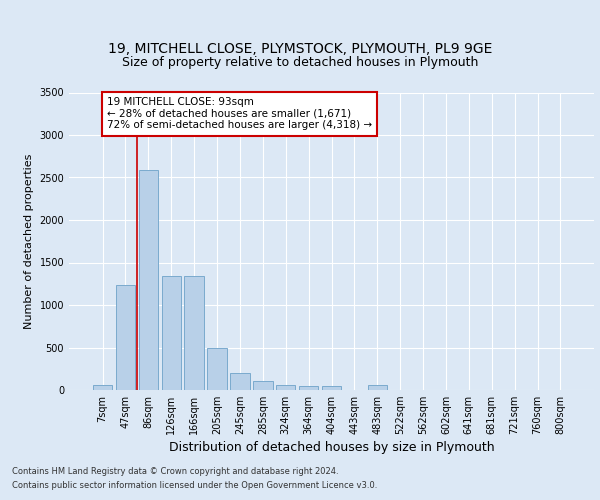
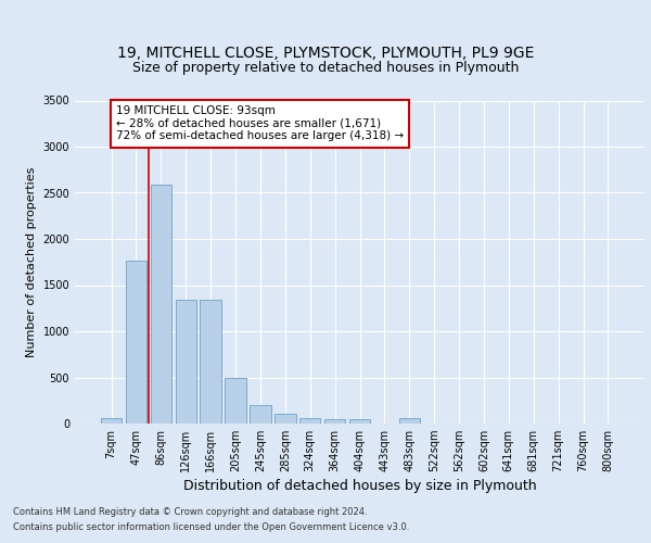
47sqm: 1230 -> 1760
